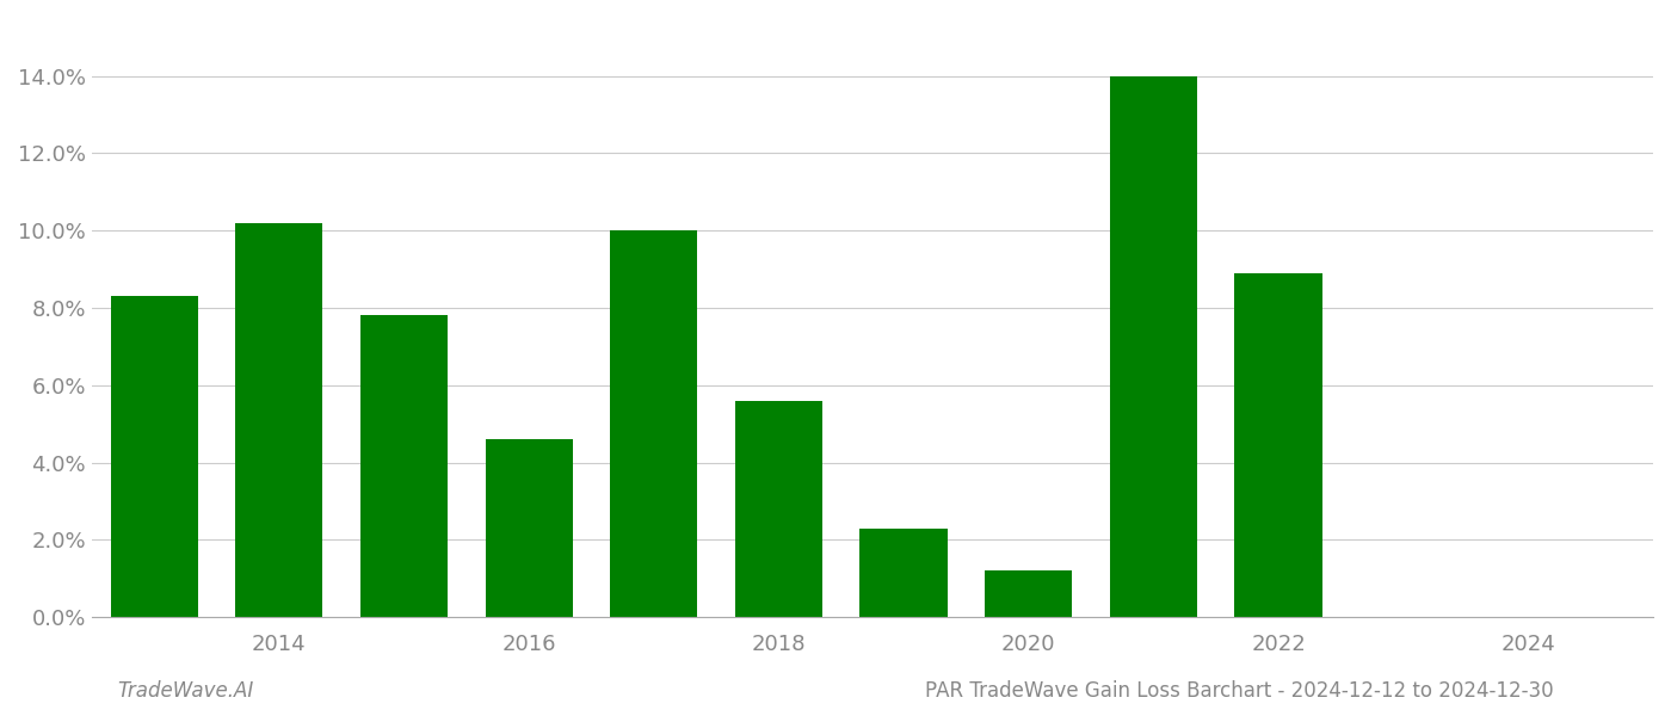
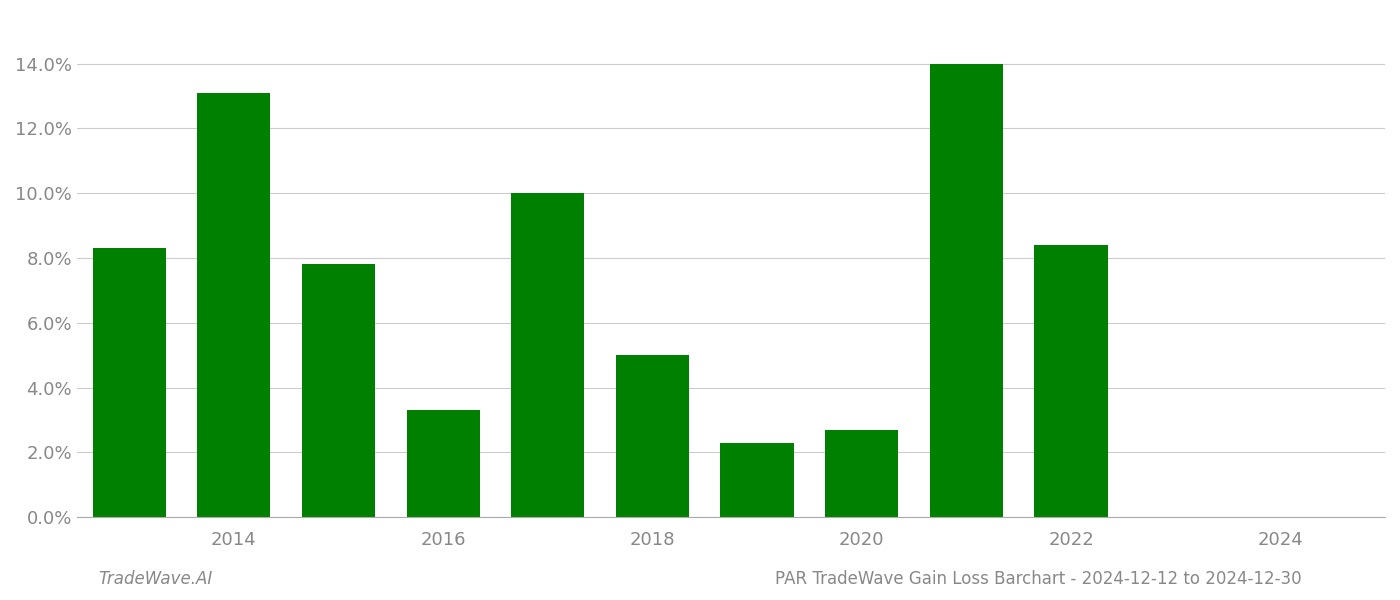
2014: 10.2% -> 13.1%
2016: 4.6% -> 3.3%
2018: 5.6% -> 5.0%
2020: 1.2% -> 2.7%
2022: 8.9% -> 8.4%
